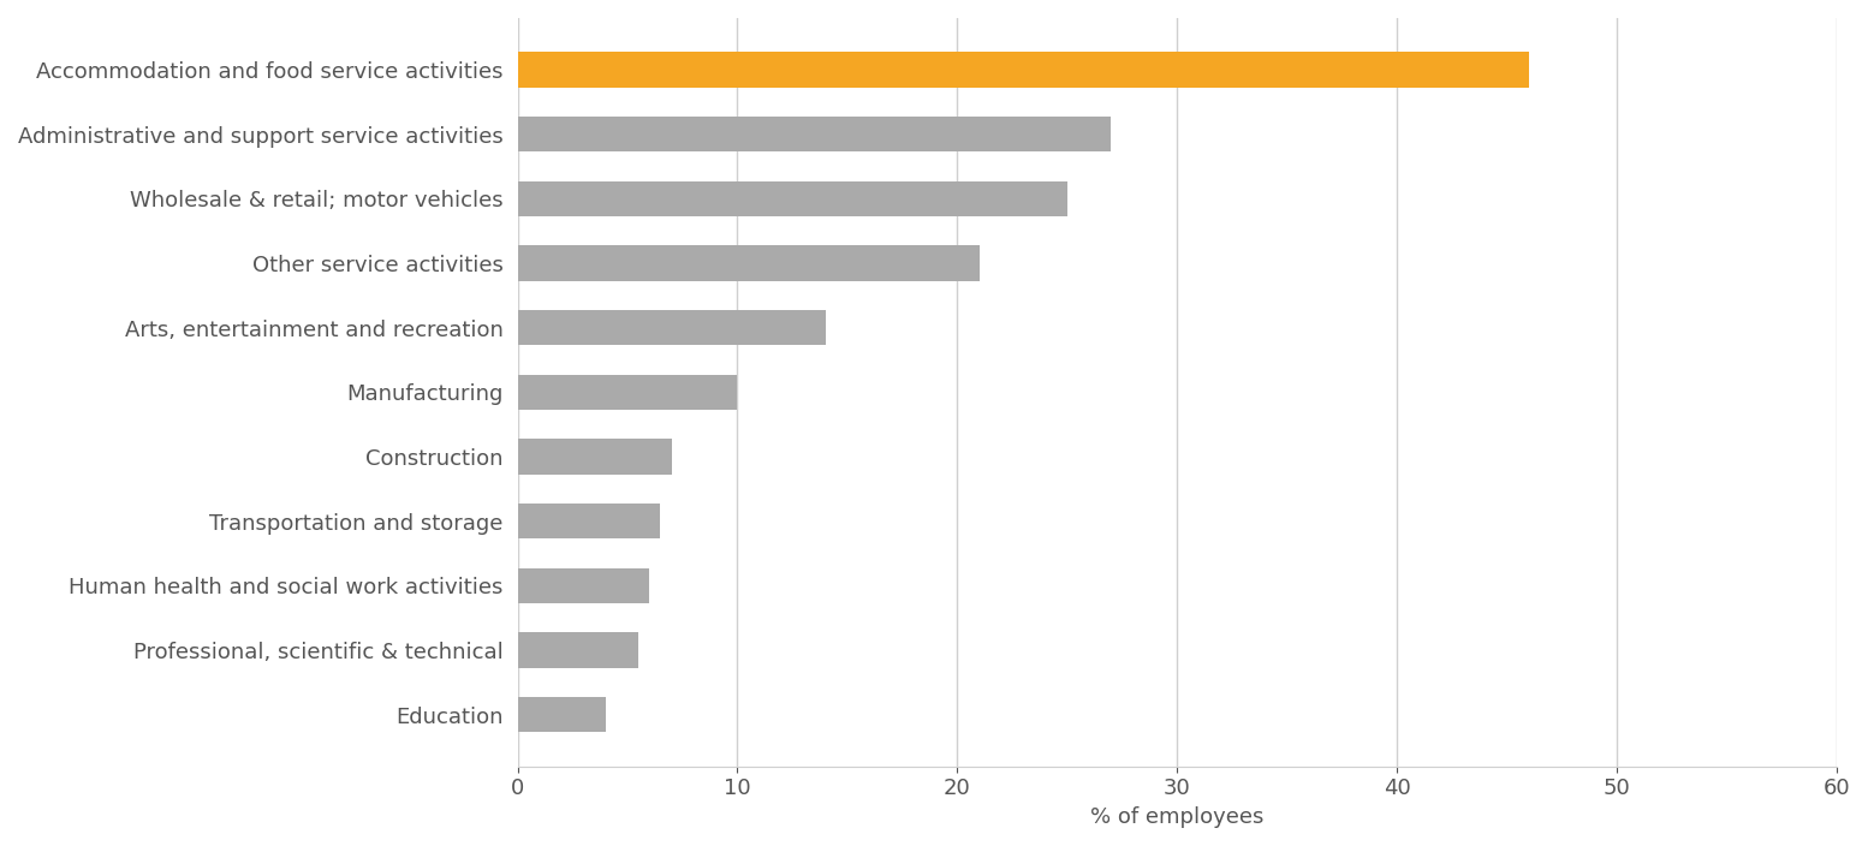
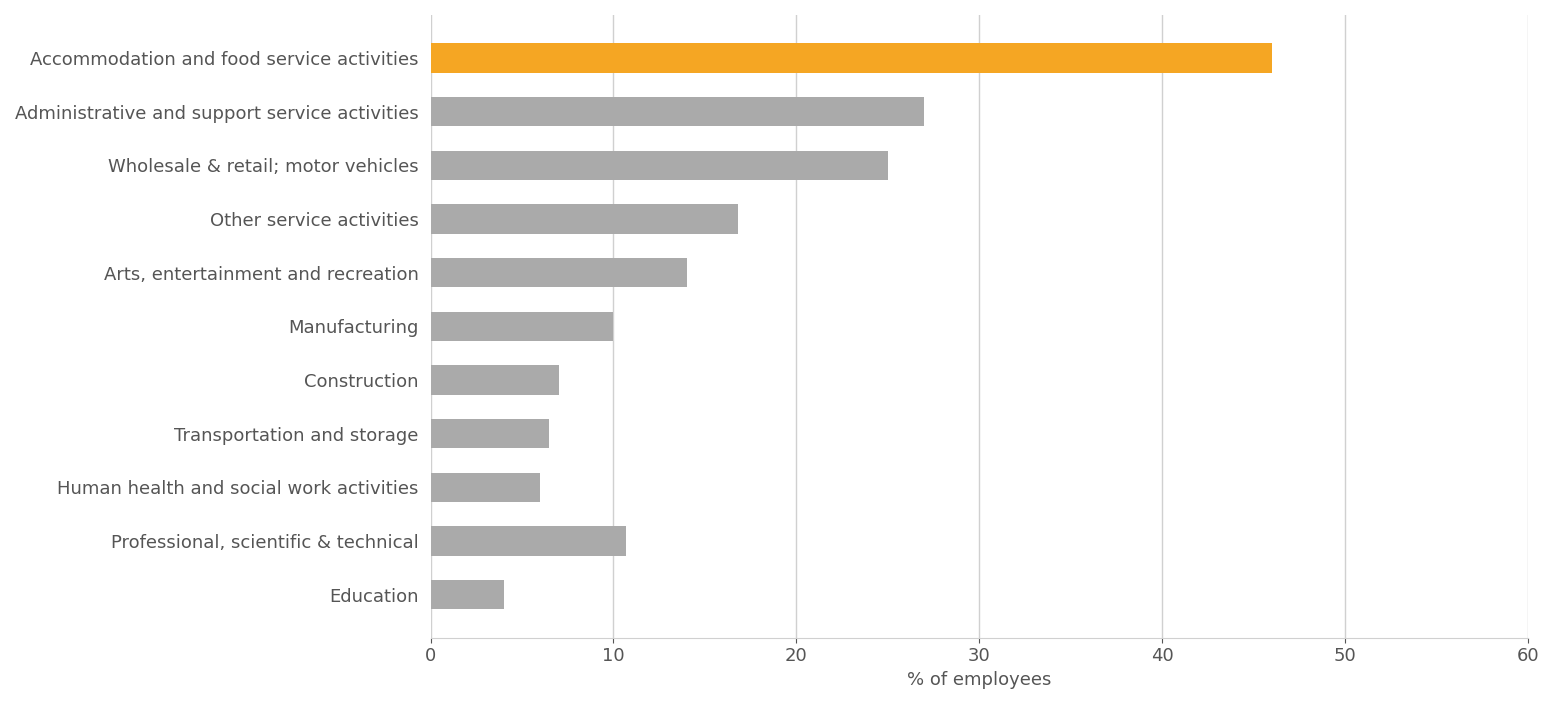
Other service activities: 21.0 -> 16.8
Professional, scientific & technical: 5.5 -> 10.7
